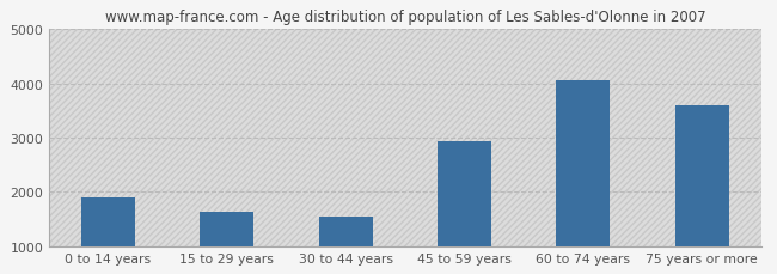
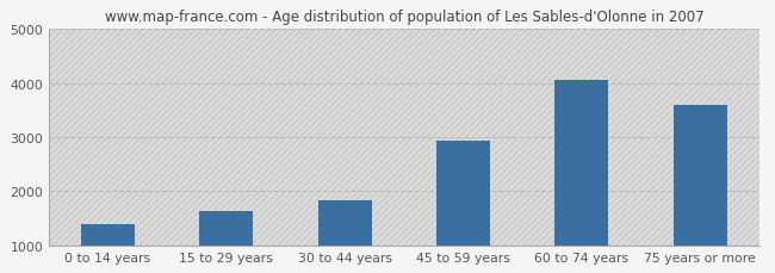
0 to 14 years: 1900 -> 1390
30 to 44 years: 1550 -> 1840
